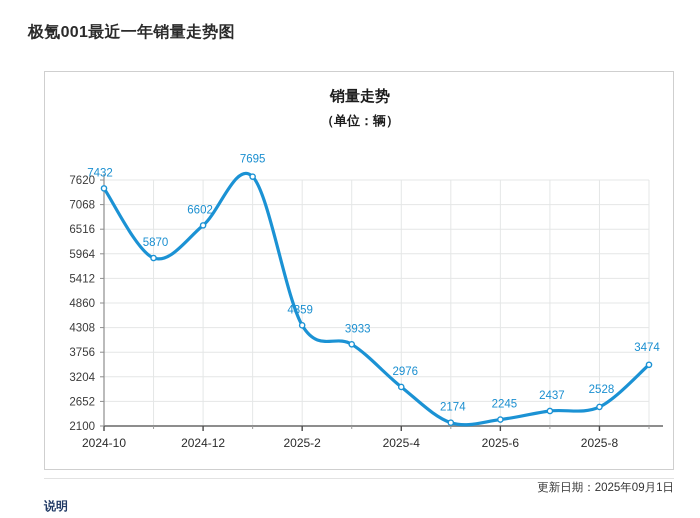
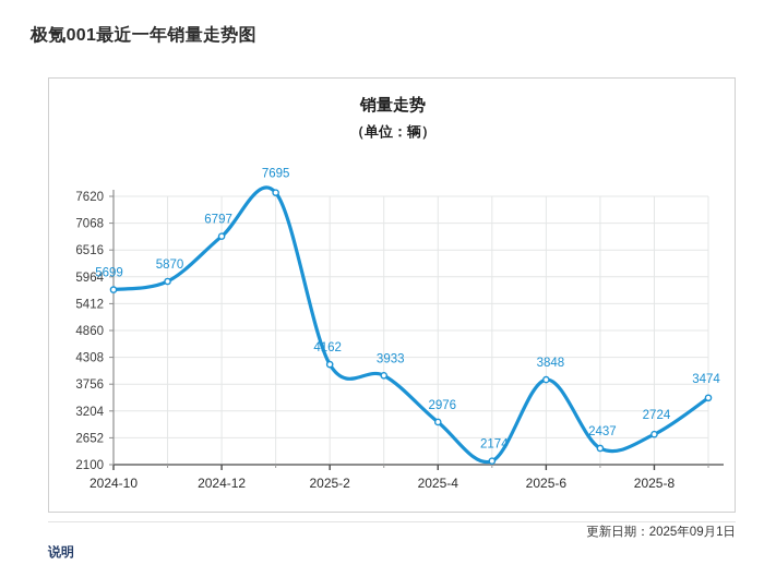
2024-10: 7432 -> 5699
2024-12: 6602 -> 6797
2025-2: 4359 -> 4162
2025-6: 2245 -> 3848
2025-8: 2528 -> 2724
